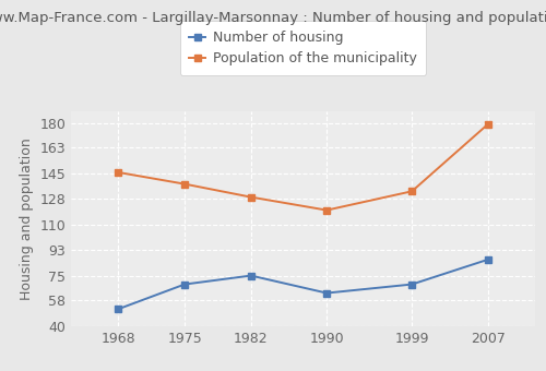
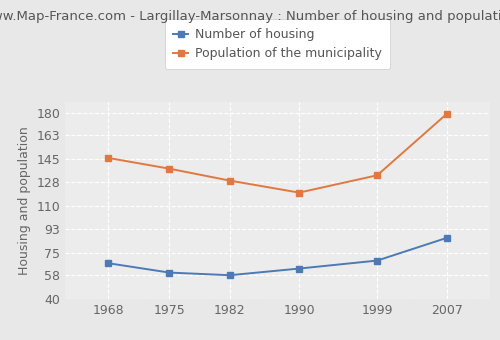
Number of housing/1968: 52 -> 67
Number of housing/1975: 69 -> 60
Number of housing/1982: 75 -> 58
